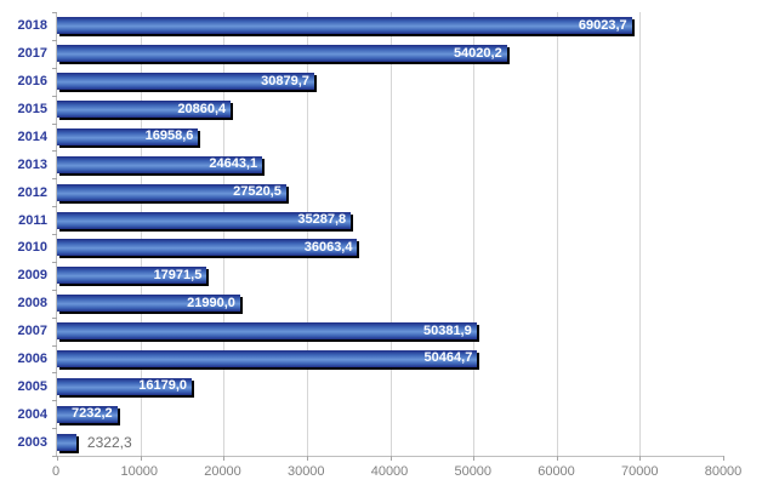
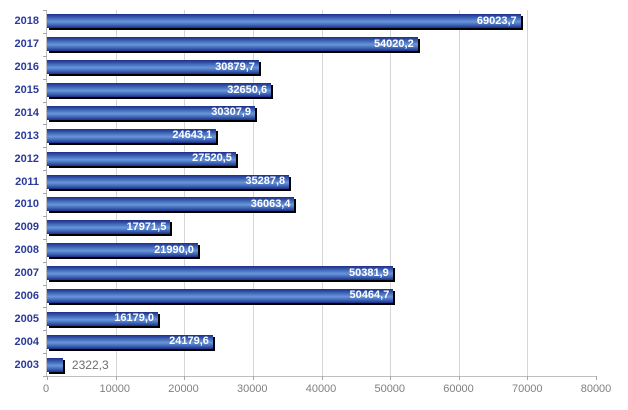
2015: 20860,4 -> 32650,6
2014: 16958,6 -> 30307,9
2004: 7232,2 -> 24179,6
